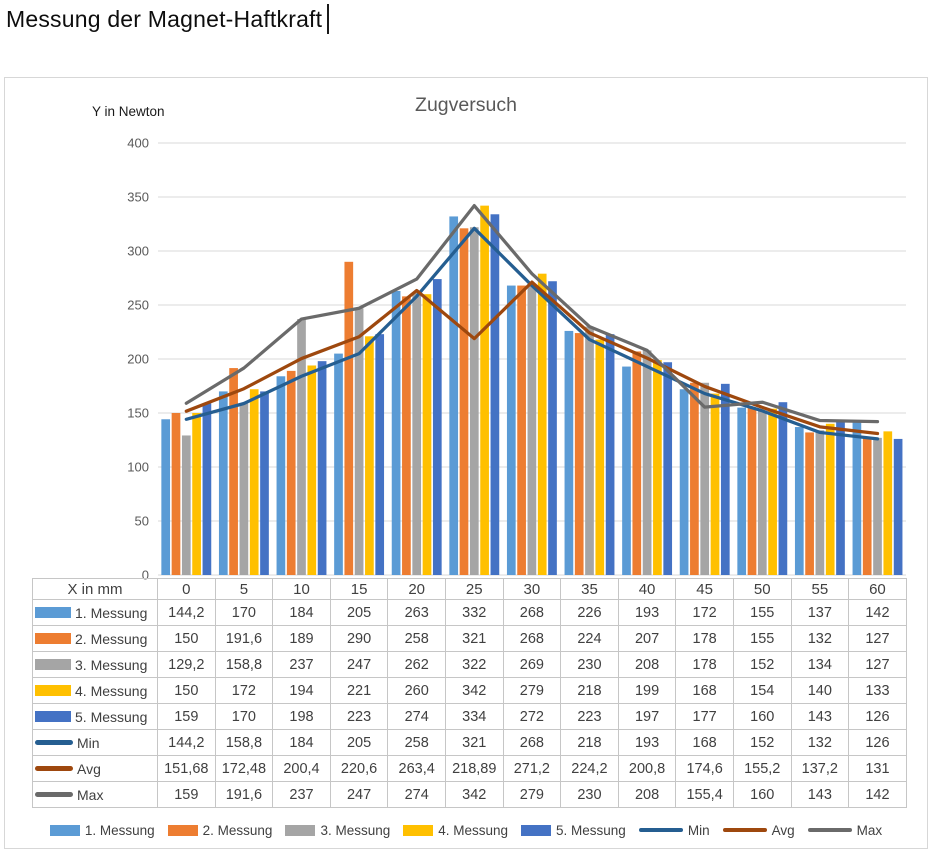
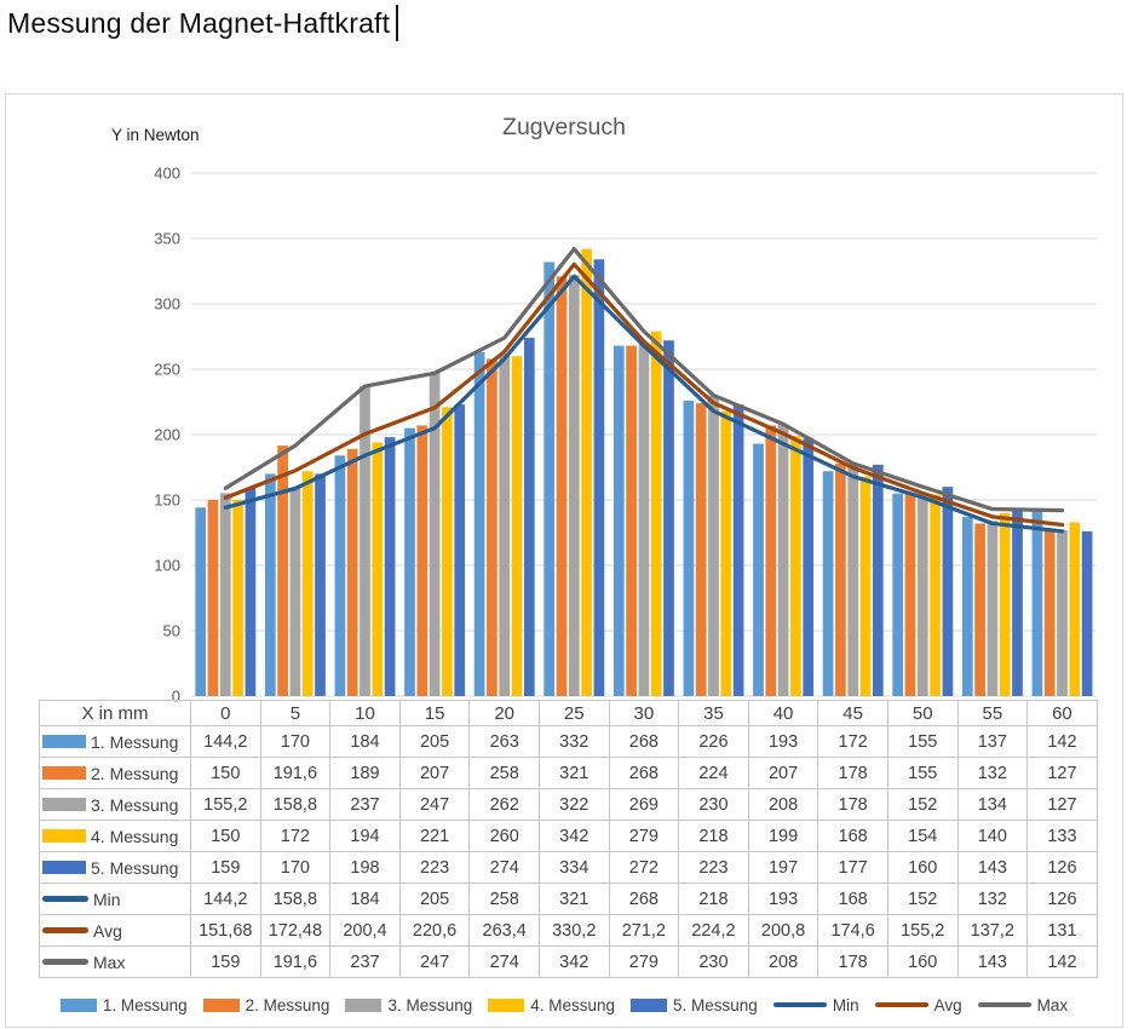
3. Messung/0: 129,2 -> 155,2
2. Messung/15: 290 -> 207
Avg/25: 218,89 -> 330,2
Max/45: 155,4 -> 178
